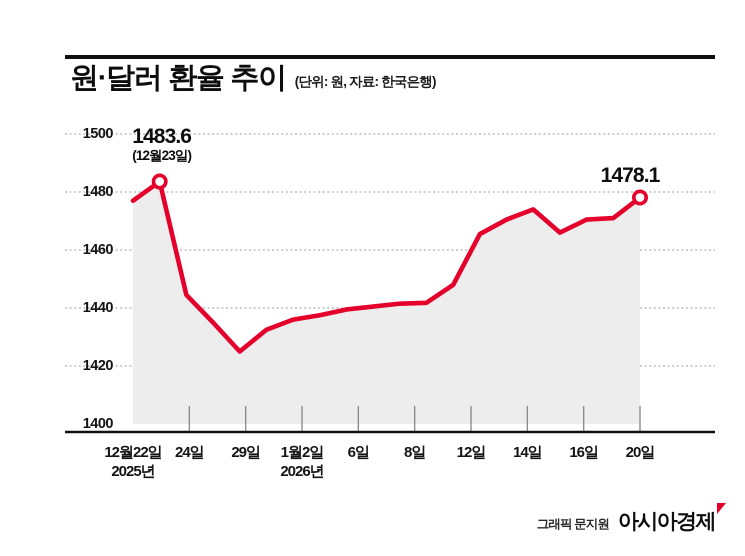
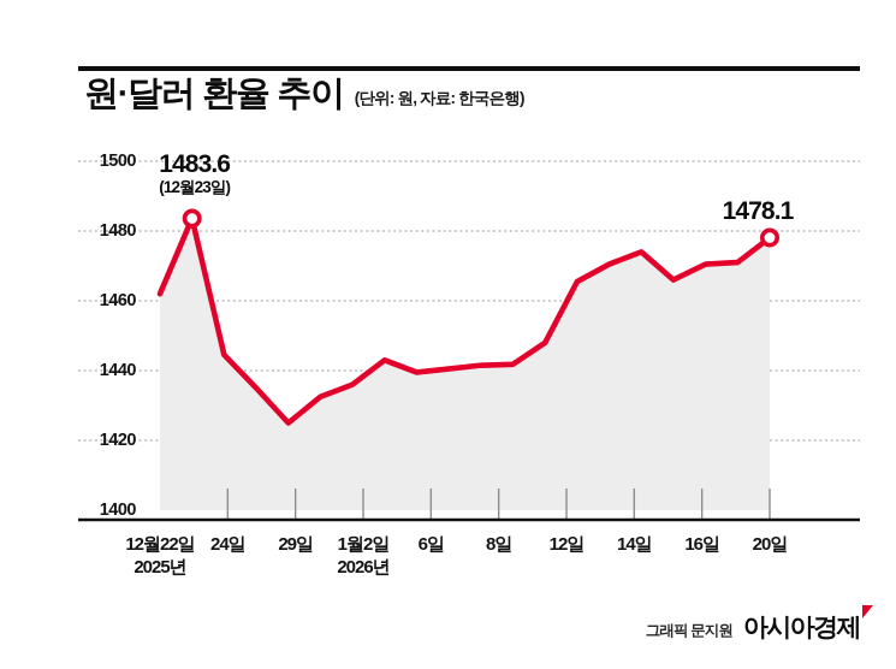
12월22일: 1477 -> 1462
1월2일: 1438 -> 1443
